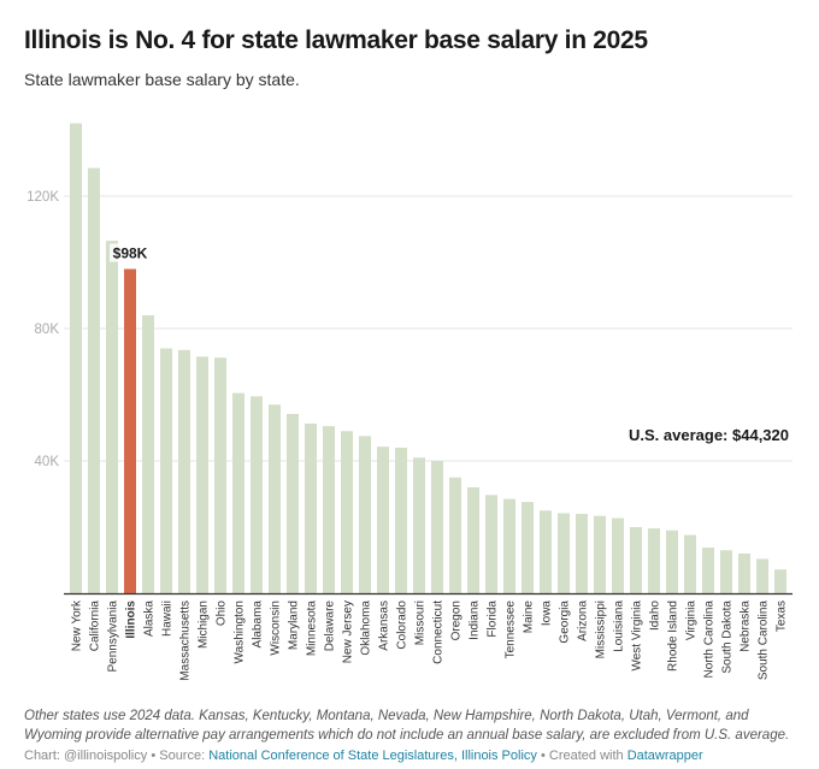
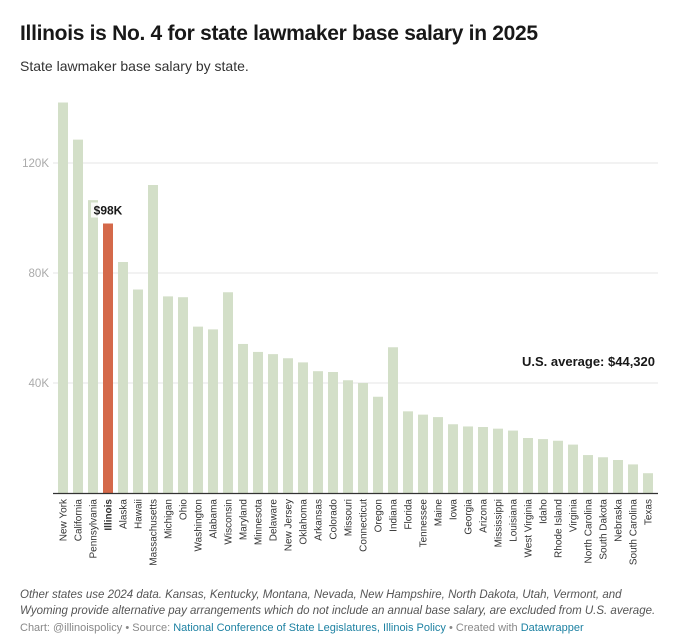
Massachusetts: 74K -> 112K
Wisconsin: 57K -> 73K
Indiana: 32K -> 53K
